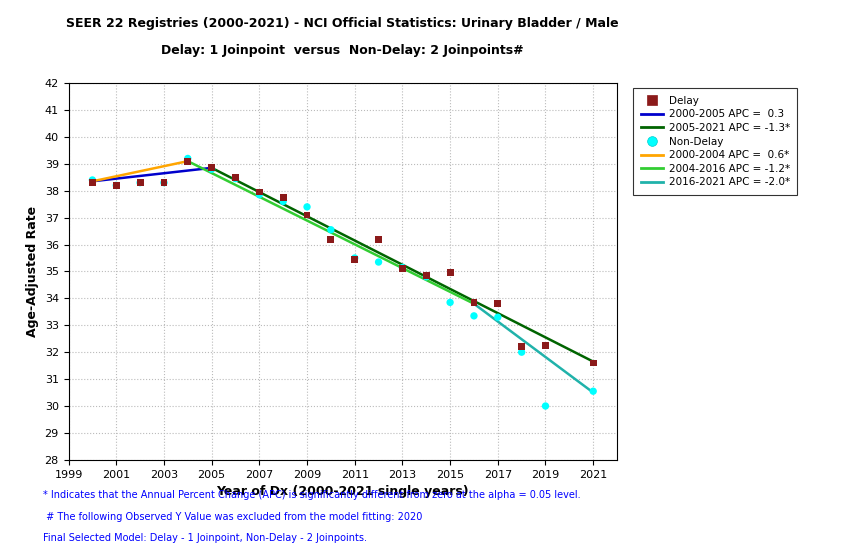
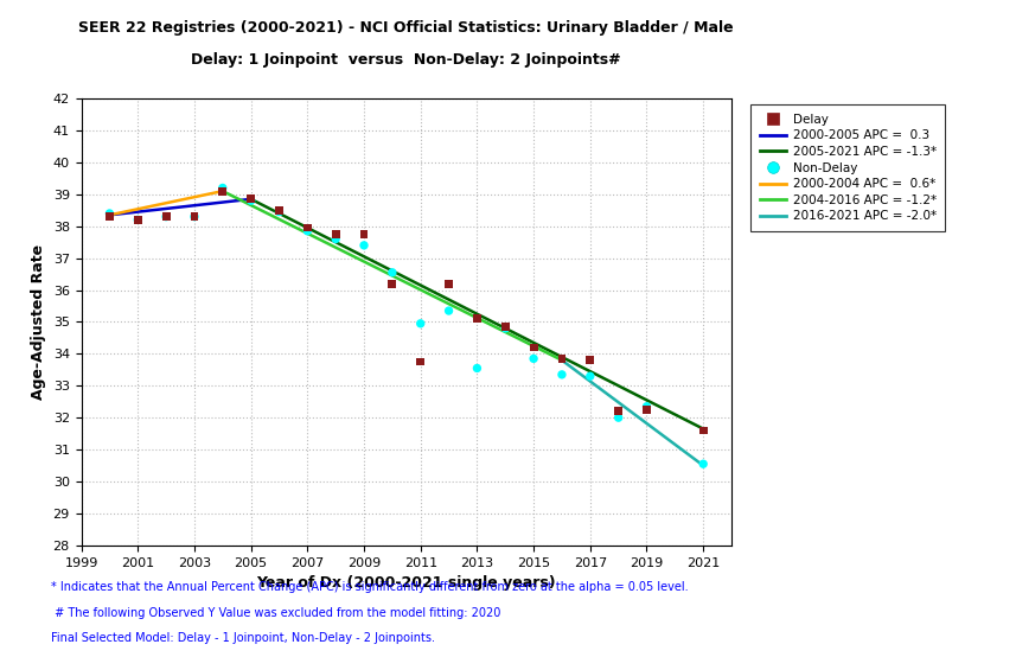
Delay/2009: 37.10 -> 37.75
Delay/2011: 35.45 -> 33.75
Non-Delay/2011: 35.50 -> 34.95
Non-Delay/2013: 35.15 -> 33.55
Delay/2015: 34.95 -> 34.20
Non-Delay/2019: 30.00 -> 32.35
